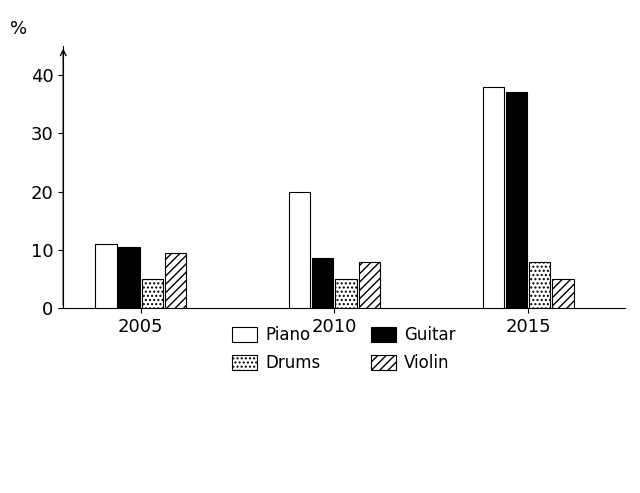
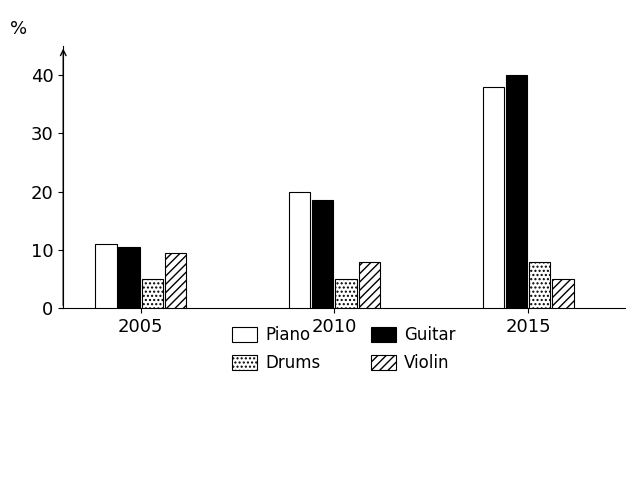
Guitar/2010: 8.6 -> 18.5
Guitar/2015: 37.0 -> 40.0
